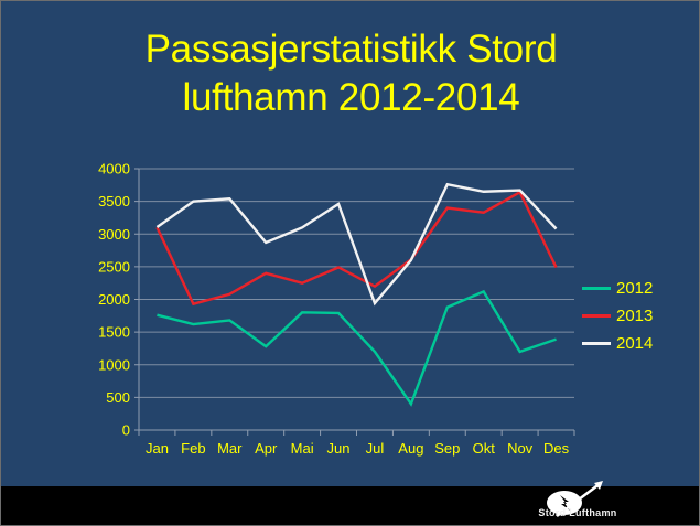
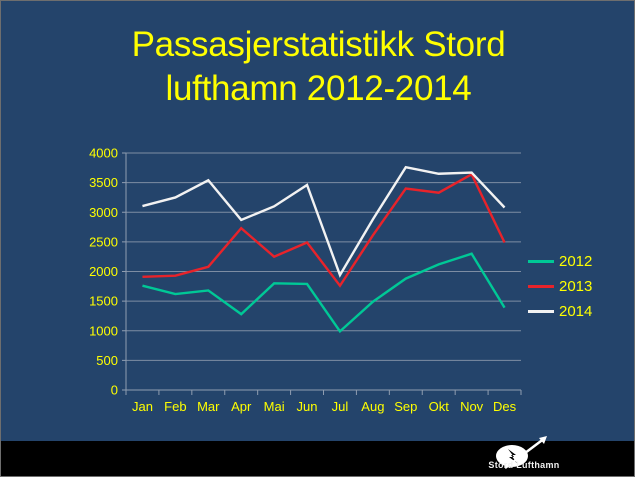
2013/Jan: 3100 -> 1900
2014/Feb: 3500 -> 3200
2013/Apr: 2400 -> 2700
2012/Jul: 1200 -> 1000
2013/Jul: 2200 -> 1800
2012/Aug: 400 -> 1500
2014/Aug: 2600 -> 2900
2012/Nov: 1200 -> 2300
